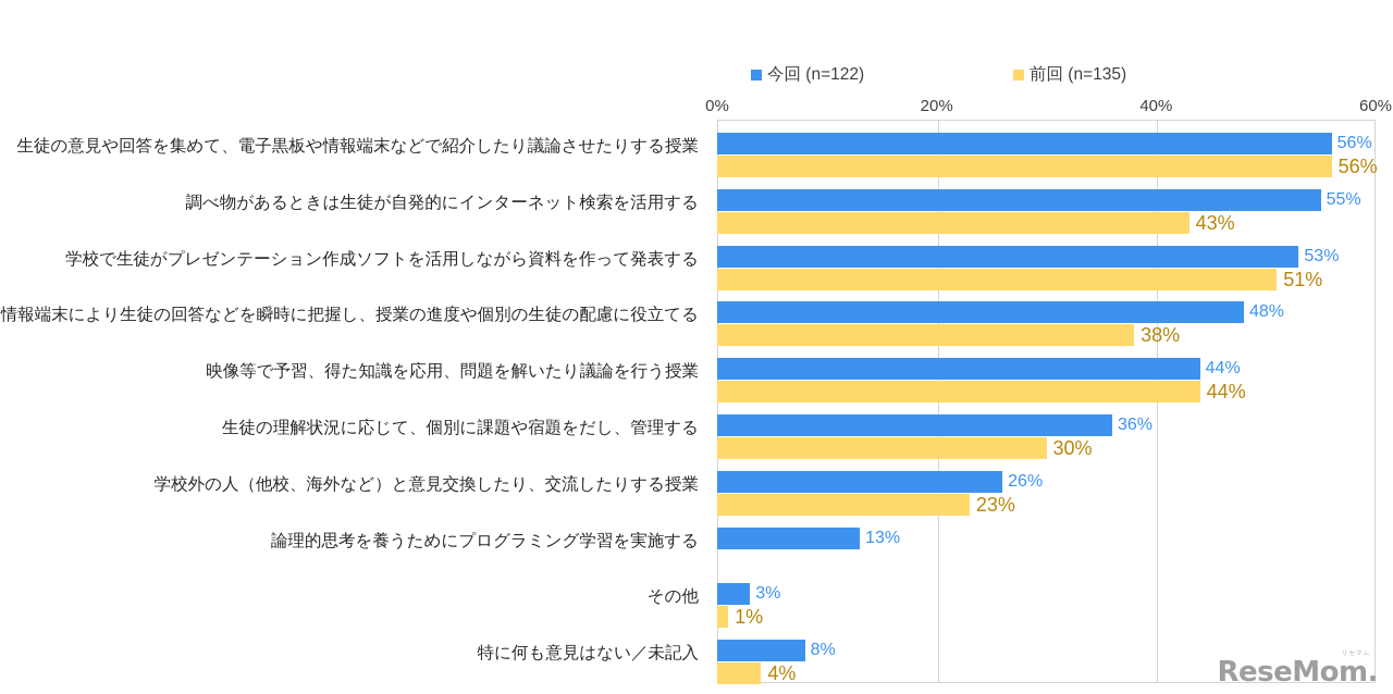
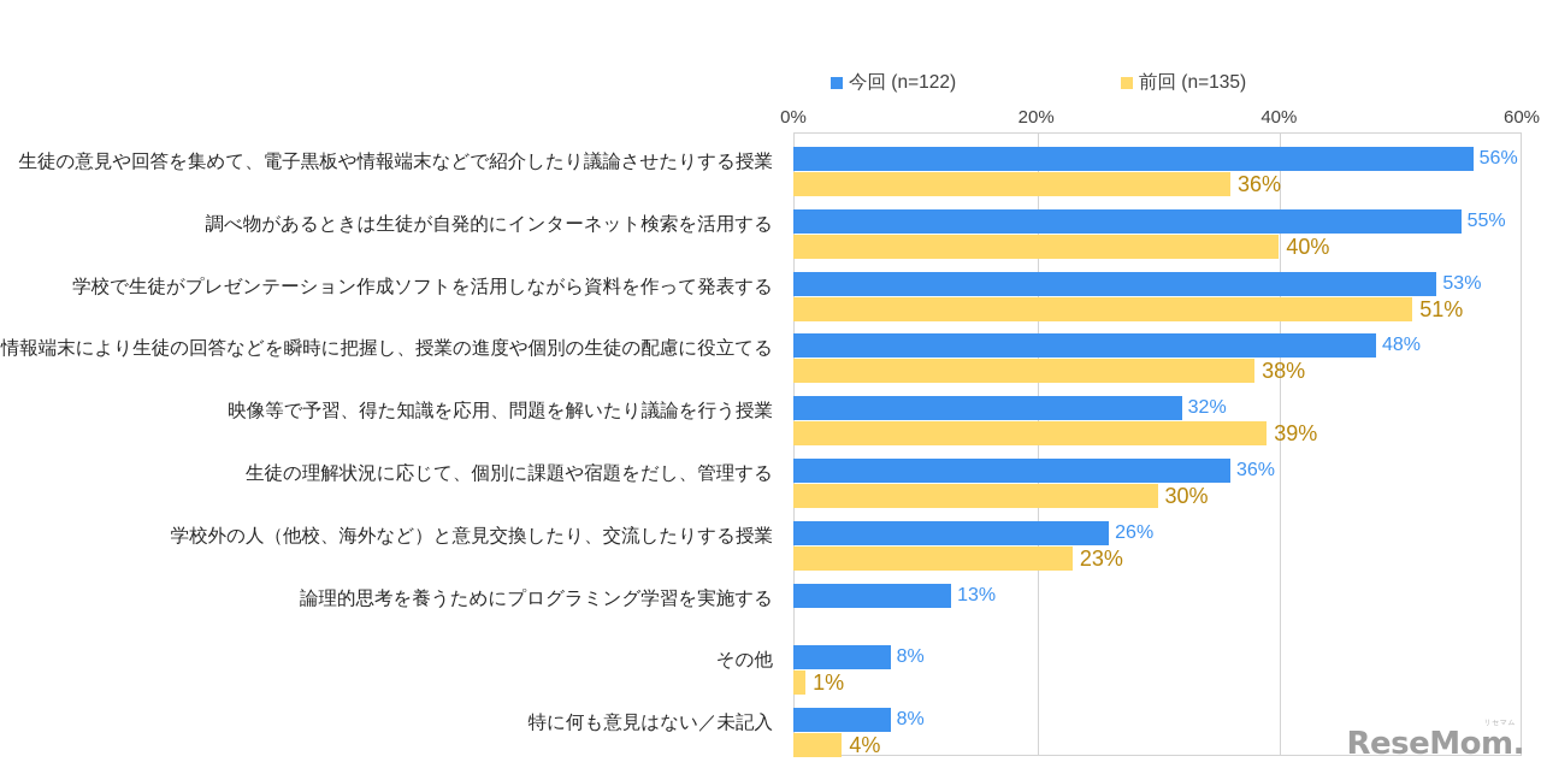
前回 (n=135)/生徒の意見や回答を集めて、電子黒板や情報端末などで紹介したり議論させたりする授業: 56% -> 36%
前回 (n=135)/調べ物があるときは生徒が自発的にインターネット検索を活用する: 43% -> 40%
今回 (n=122)/映像等で予習、得た知識を応用、問題を解いたり議論を行う授業: 44% -> 32%
前回 (n=135)/映像等で予習、得た知識を応用、問題を解いたり議論を行う授業: 44% -> 39%
今回 (n=122)/その他: 3% -> 8%
